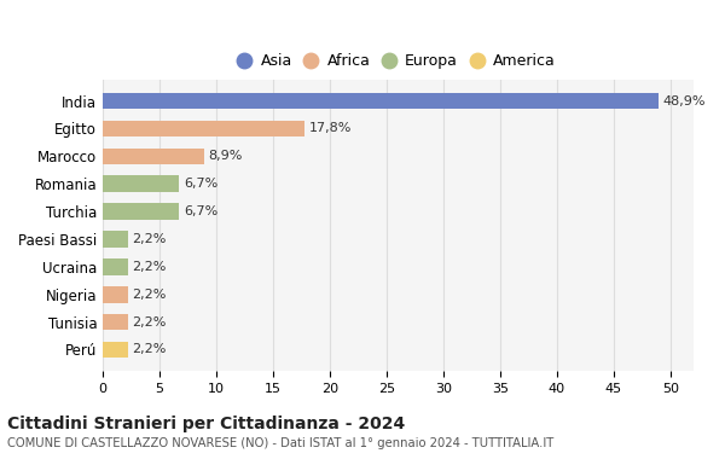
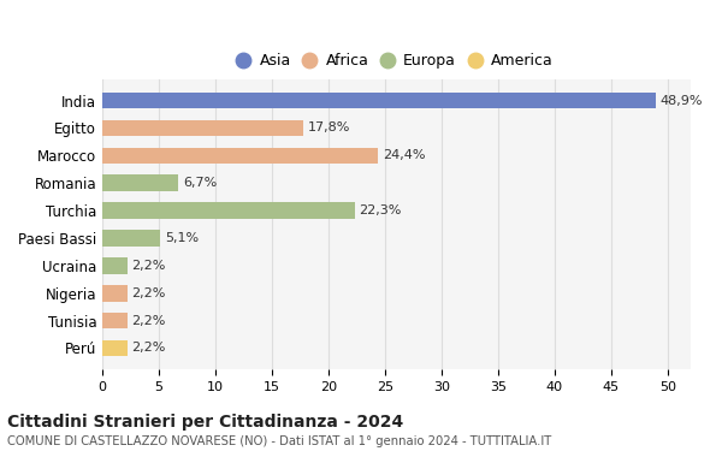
Marocco: 8,9% -> 24,4%
Turchia: 6,7% -> 22,3%
Paesi Bassi: 2,2% -> 5,1%
